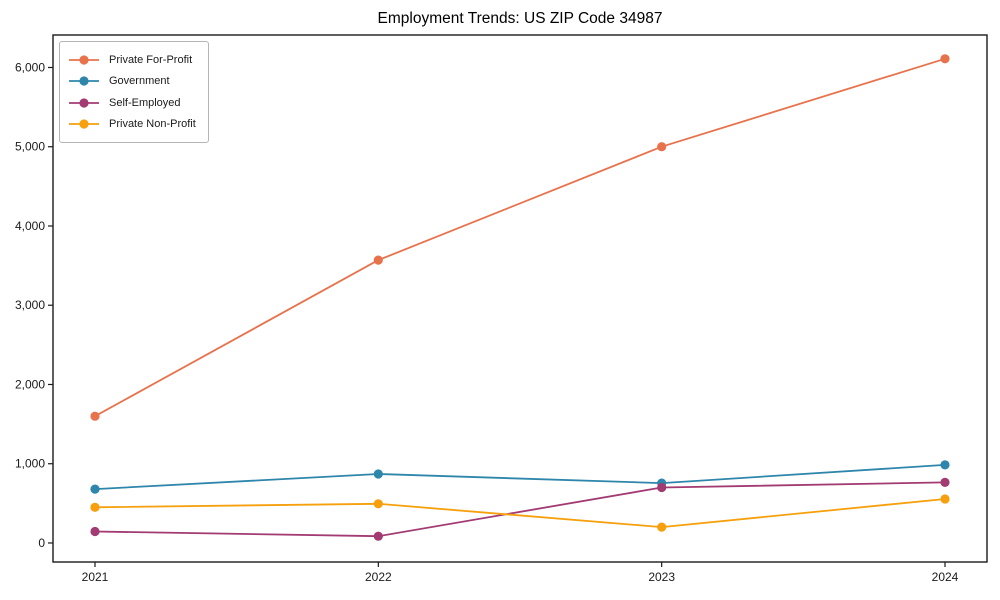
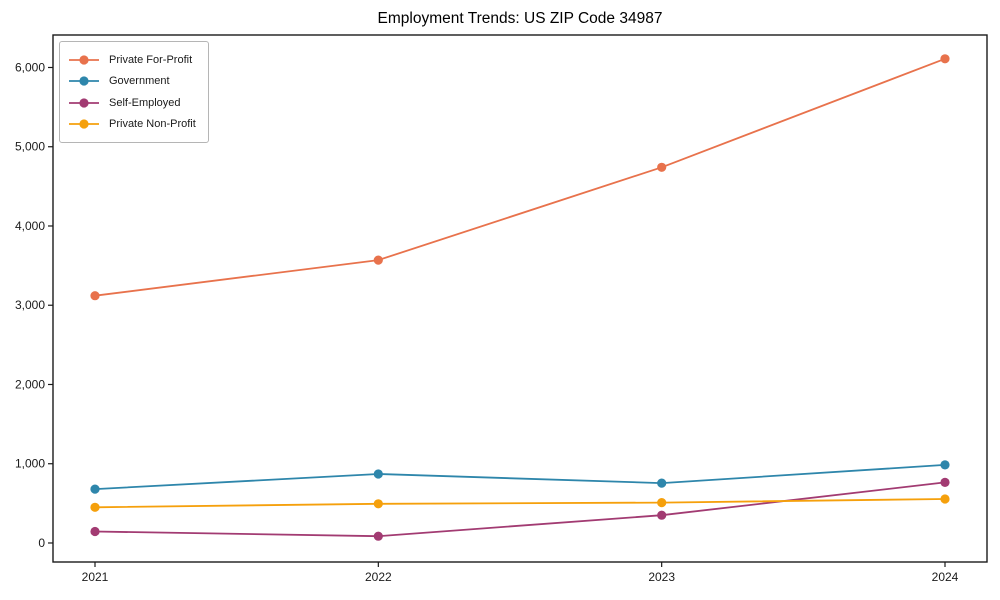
Private For-Profit/2021: 1600 -> 3100
Private For-Profit/2023: 5000 -> 4700
Self-Employed/2023: 700 -> 400
Private Non-Profit/2023: 200 -> 500
